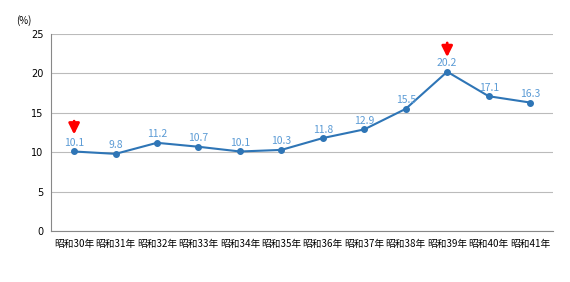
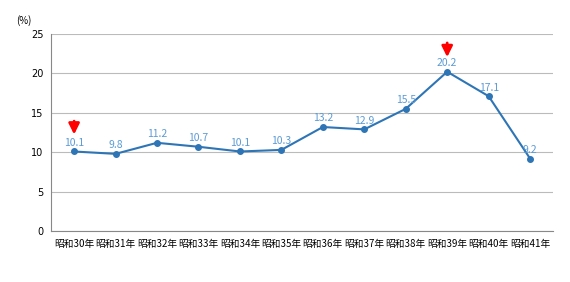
昭和36年: 11.8 -> 13.2
昭和41年: 16.3 -> 9.2
